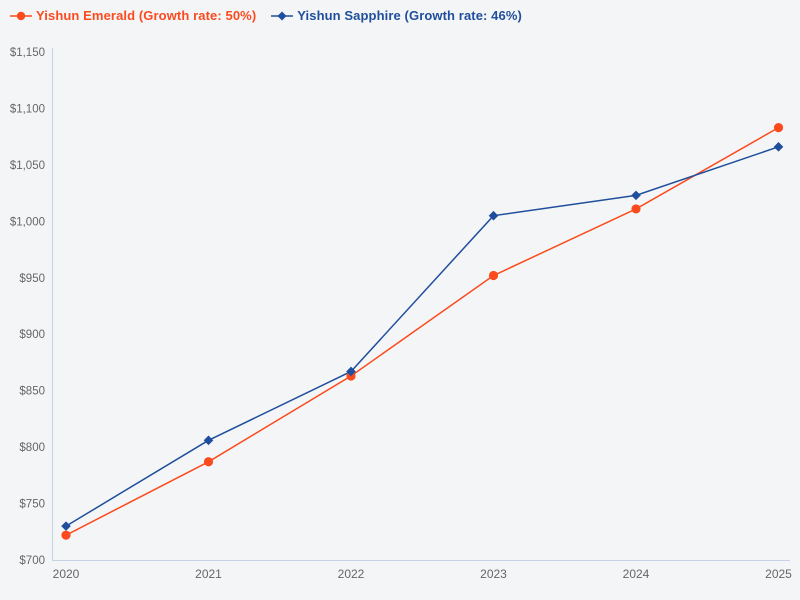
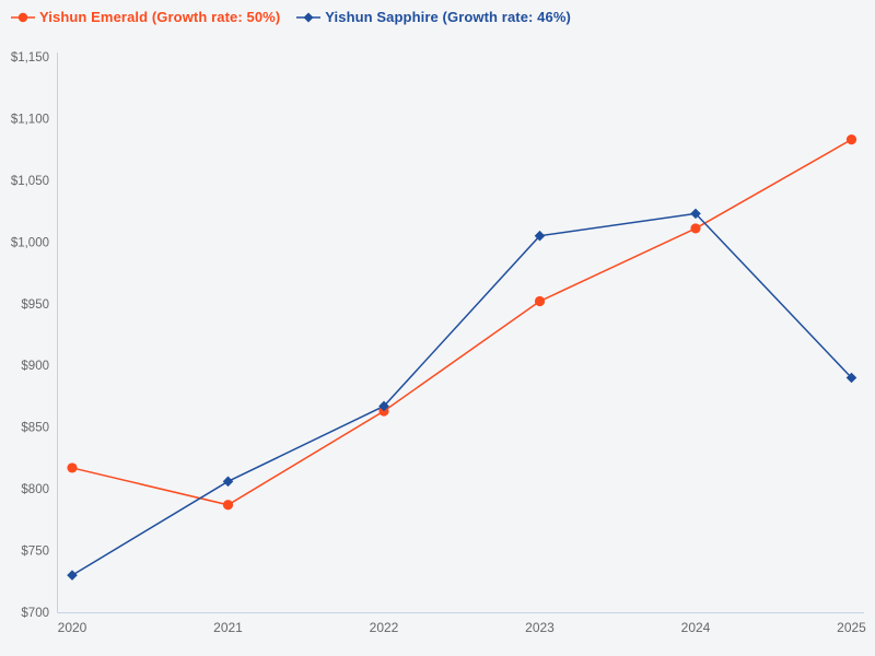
Yishun Emerald (Growth rate: 50%)/2020: $722 -> $817
Yishun Sapphire (Growth rate: 46%)/2025: $1066 -> $890
